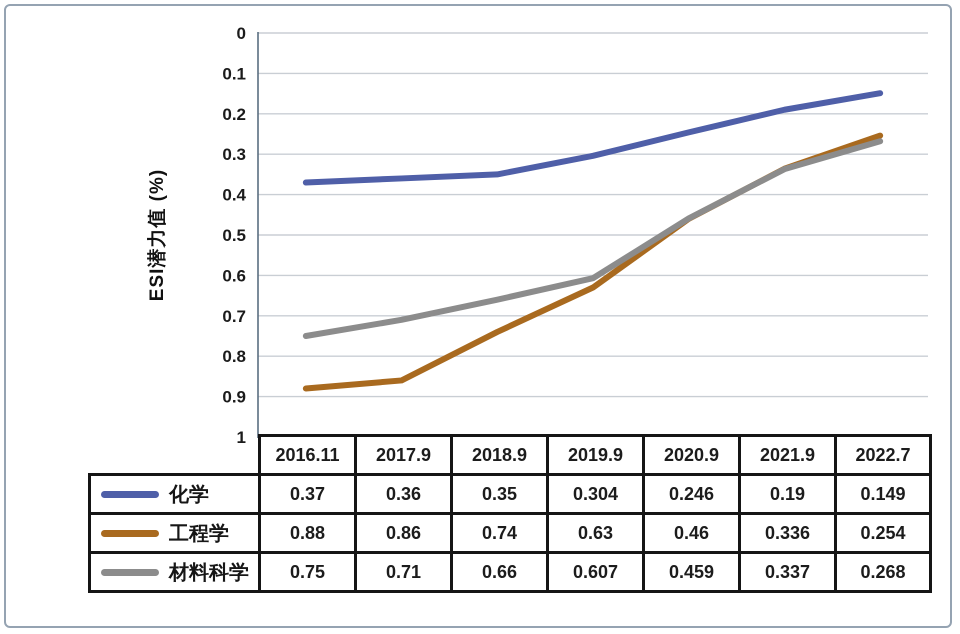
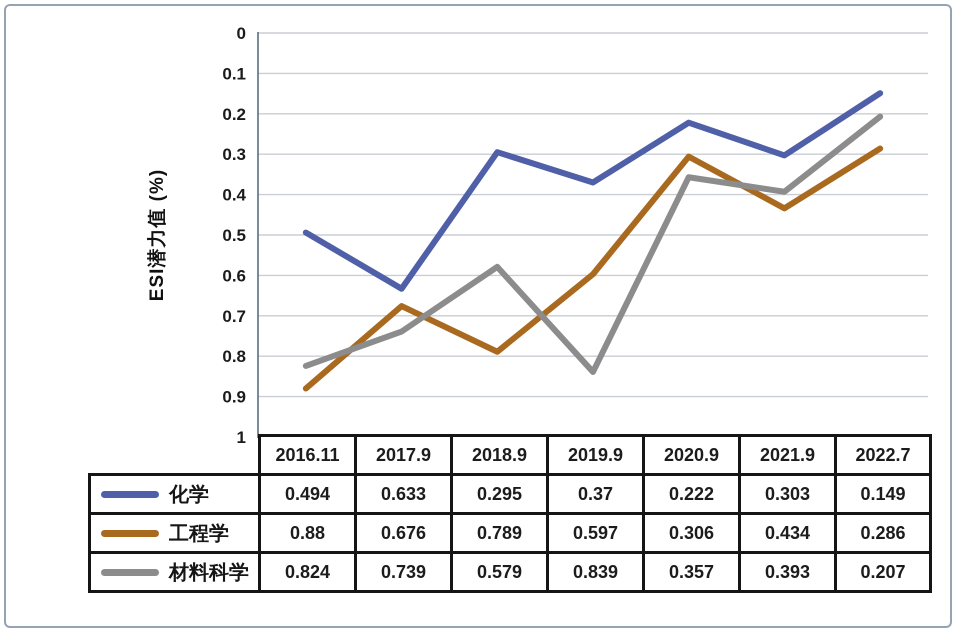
化学/2016.11: 0.37 -> 0.494
材料科学/2016.11: 0.75 -> 0.824
化学/2017.9: 0.36 -> 0.633
工程学/2017.9: 0.86 -> 0.676
材料科学/2017.9: 0.71 -> 0.739
化学/2018.9: 0.35 -> 0.295
工程学/2018.9: 0.74 -> 0.789
材料科学/2018.9: 0.66 -> 0.579
化学/2019.9: 0.304 -> 0.37
工程学/2019.9: 0.63 -> 0.597
材料科学/2019.9: 0.607 -> 0.839
化学/2020.9: 0.246 -> 0.222
工程学/2020.9: 0.46 -> 0.306
材料科学/2020.9: 0.459 -> 0.357
化学/2021.9: 0.19 -> 0.303
工程学/2021.9: 0.336 -> 0.434
材料科学/2021.9: 0.337 -> 0.393
工程学/2022.7: 0.254 -> 0.286
材料科学/2022.7: 0.268 -> 0.207
